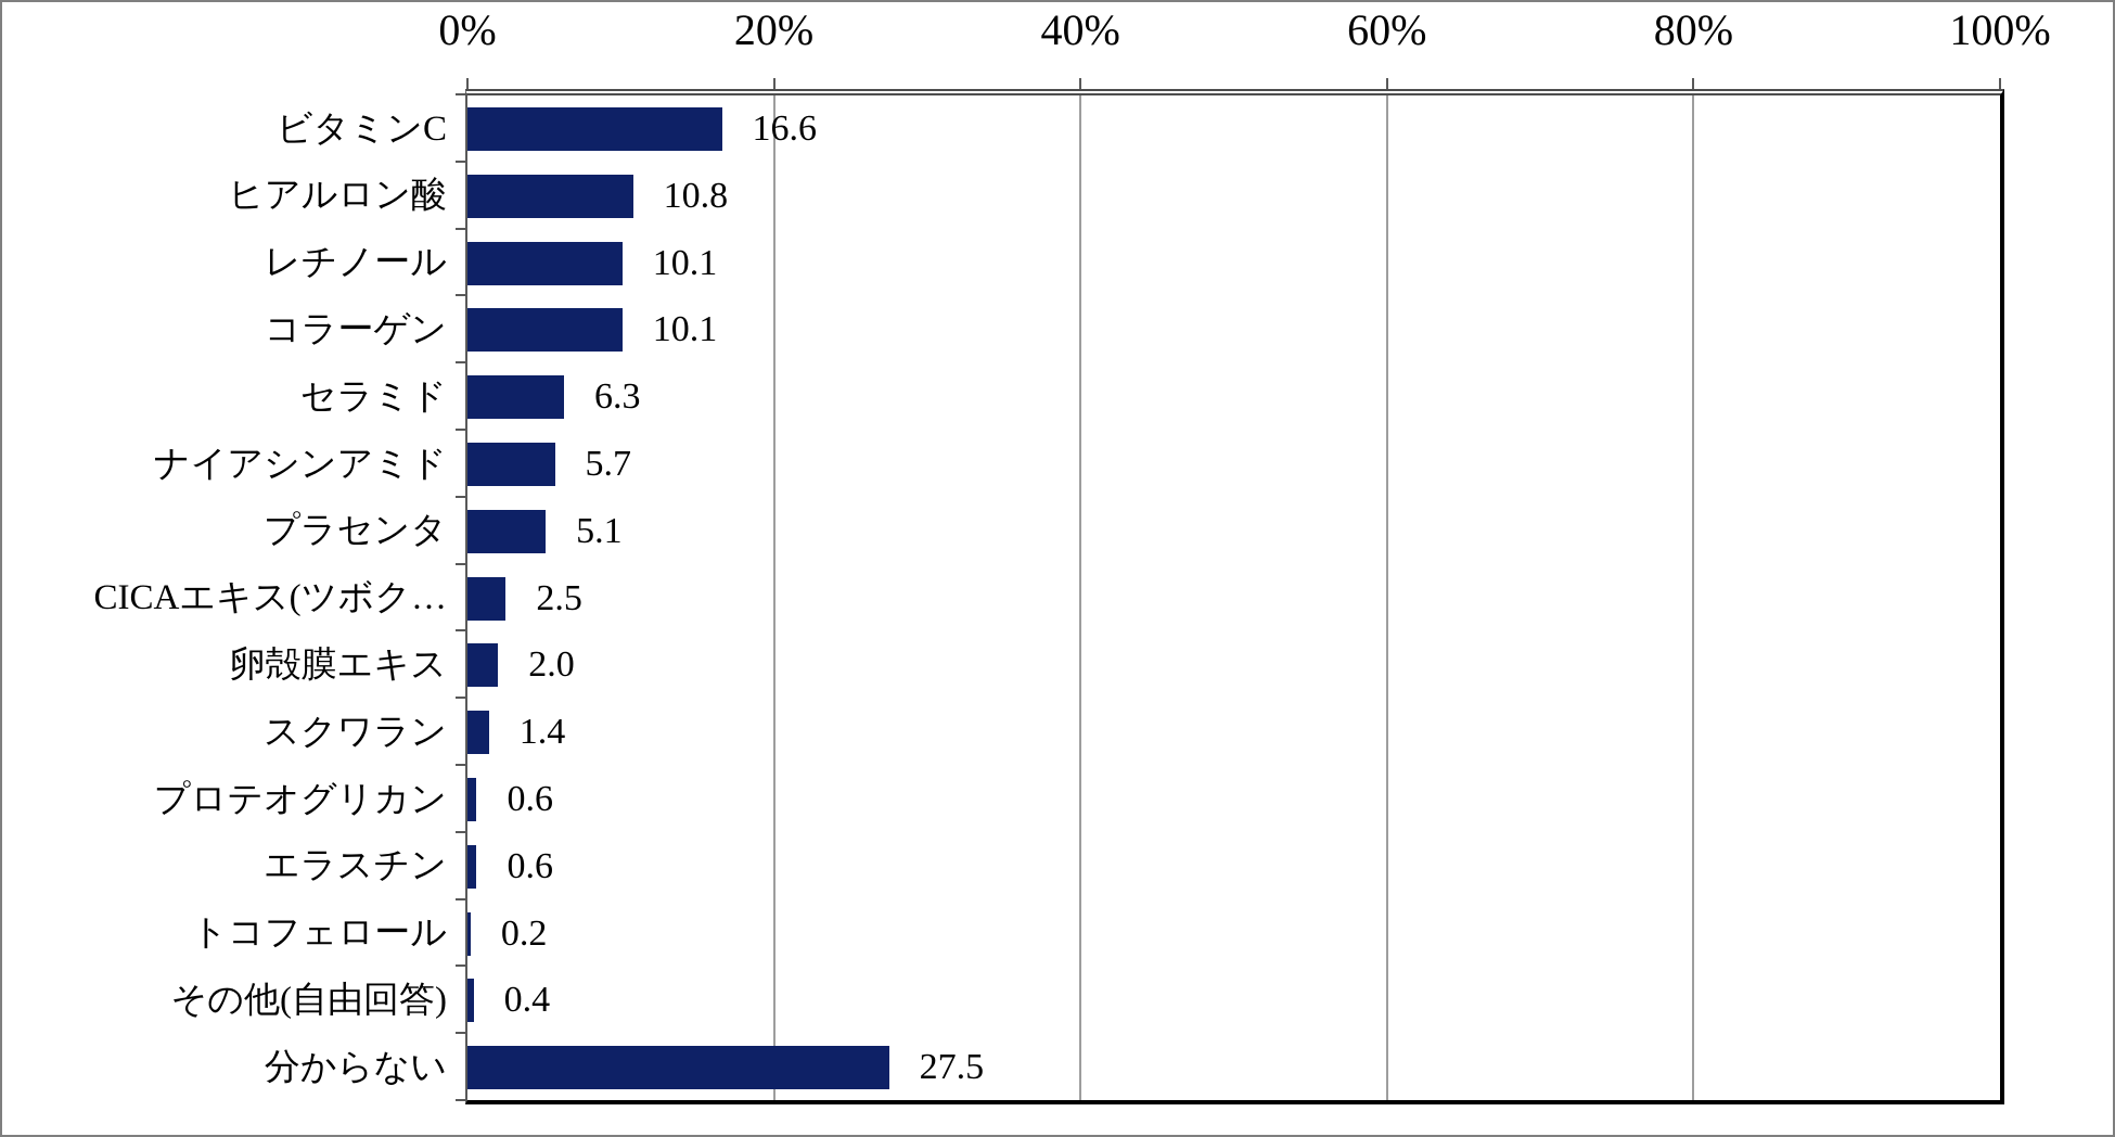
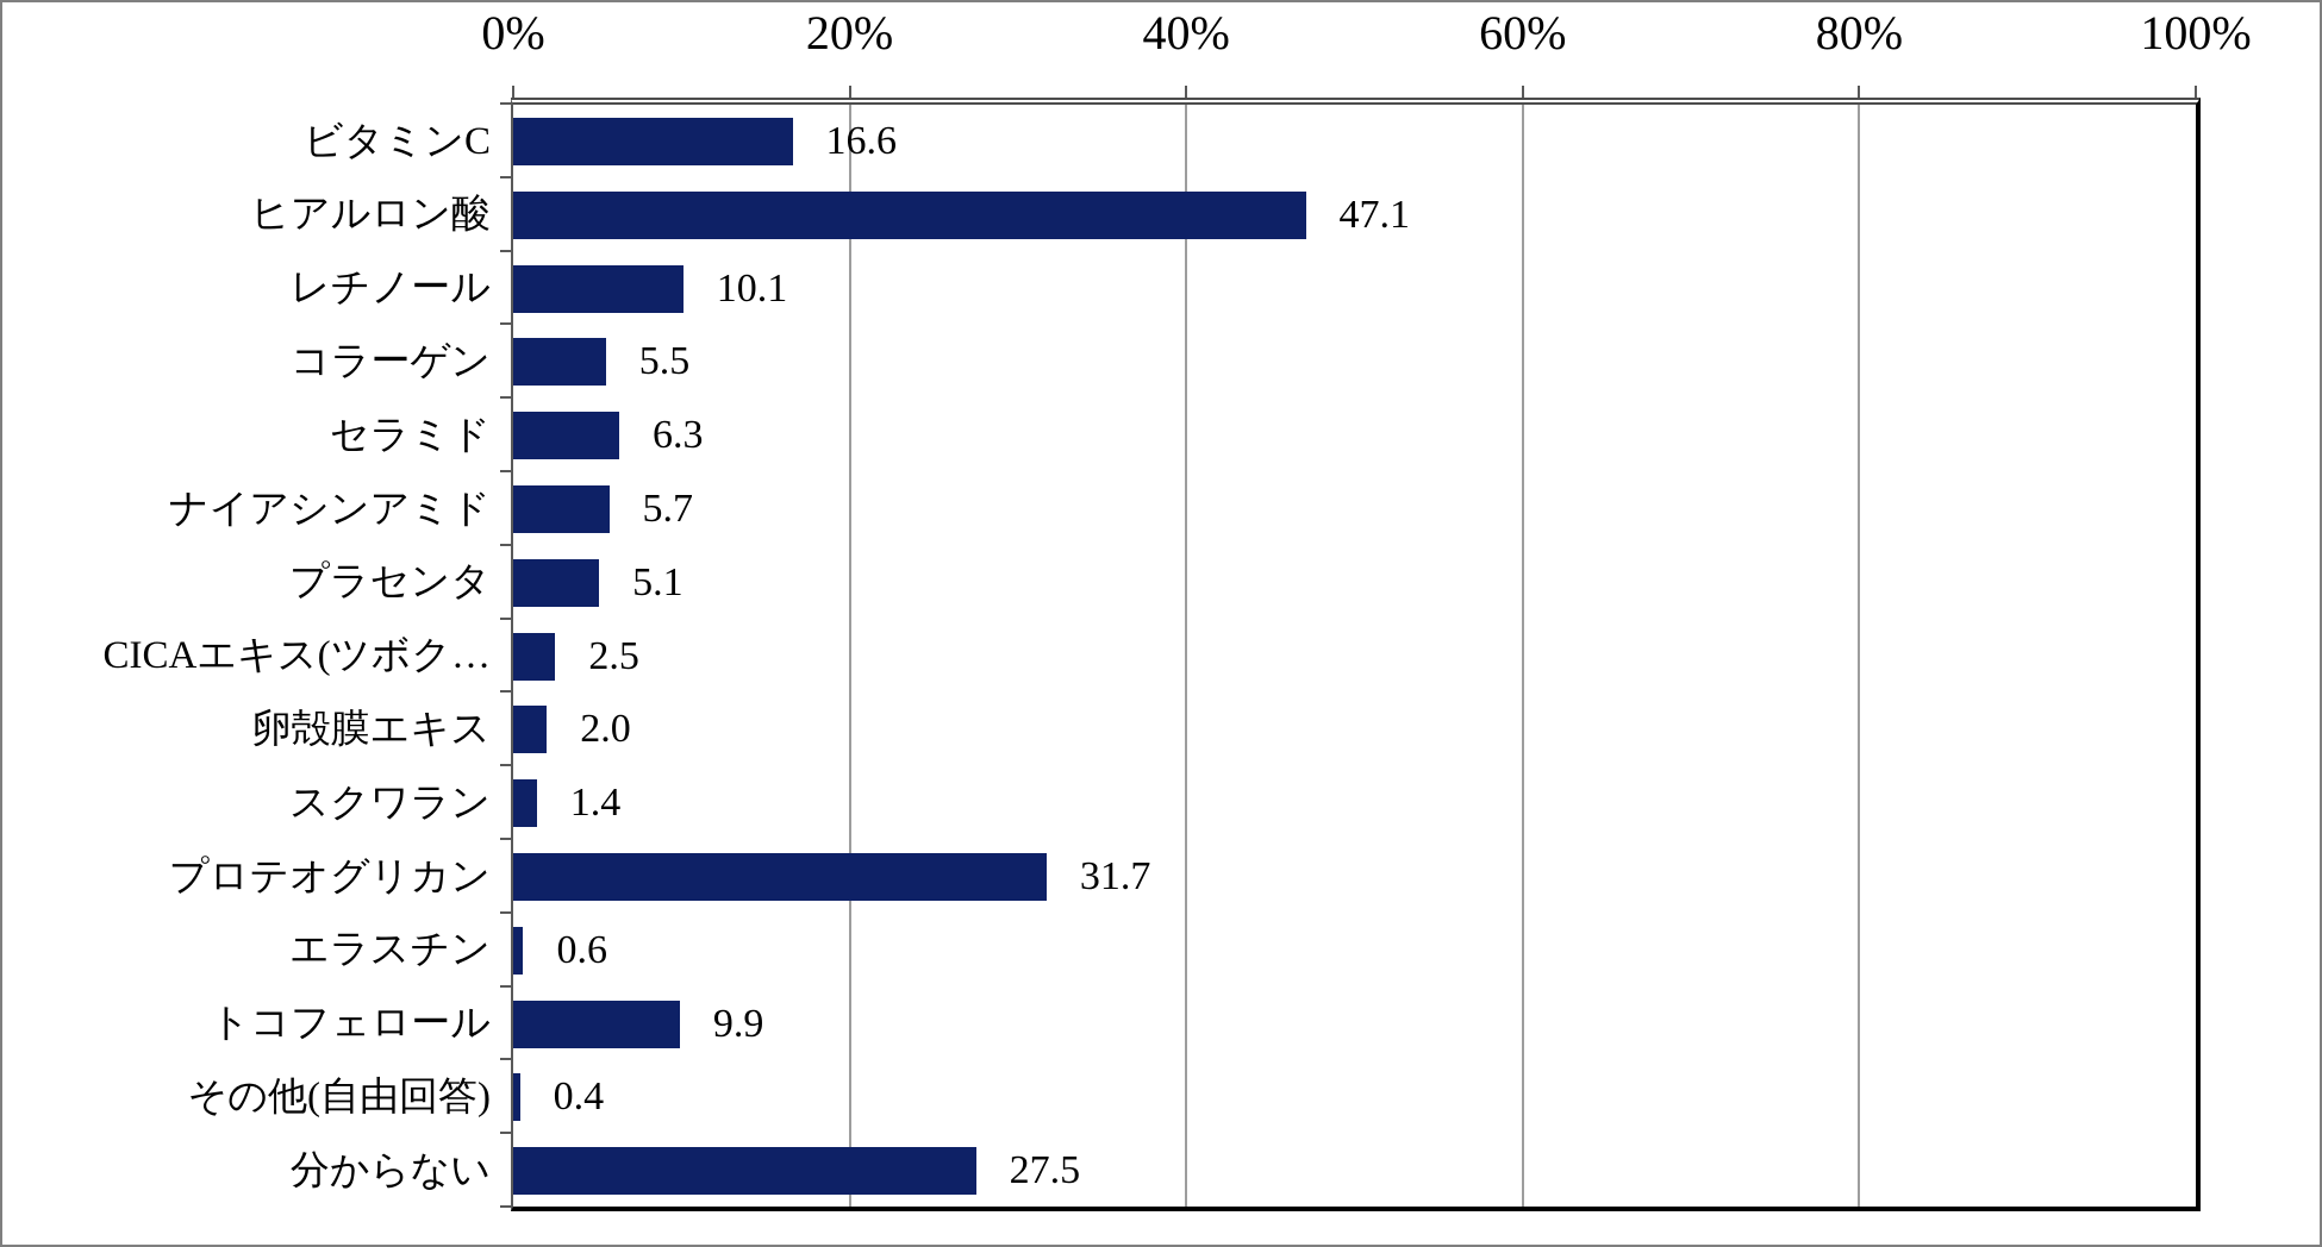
ヒアルロン酸: 10.8 -> 47.1
コラーゲン: 10.1 -> 5.5
プロテオグリカン: 0.6 -> 31.7
トコフェロール: 0.2 -> 9.9
